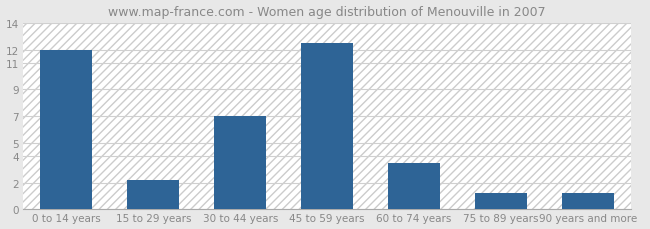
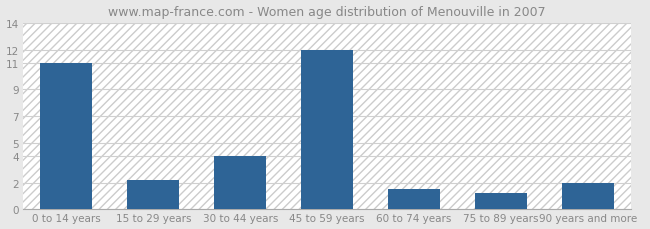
0 to 14 years: 12.0 -> 11.0
30 to 44 years: 7.0 -> 4.0
45 to 59 years: 12.5 -> 12.0
60 to 74 years: 3.5 -> 1.5
90 years and more: 1.2 -> 2.0
